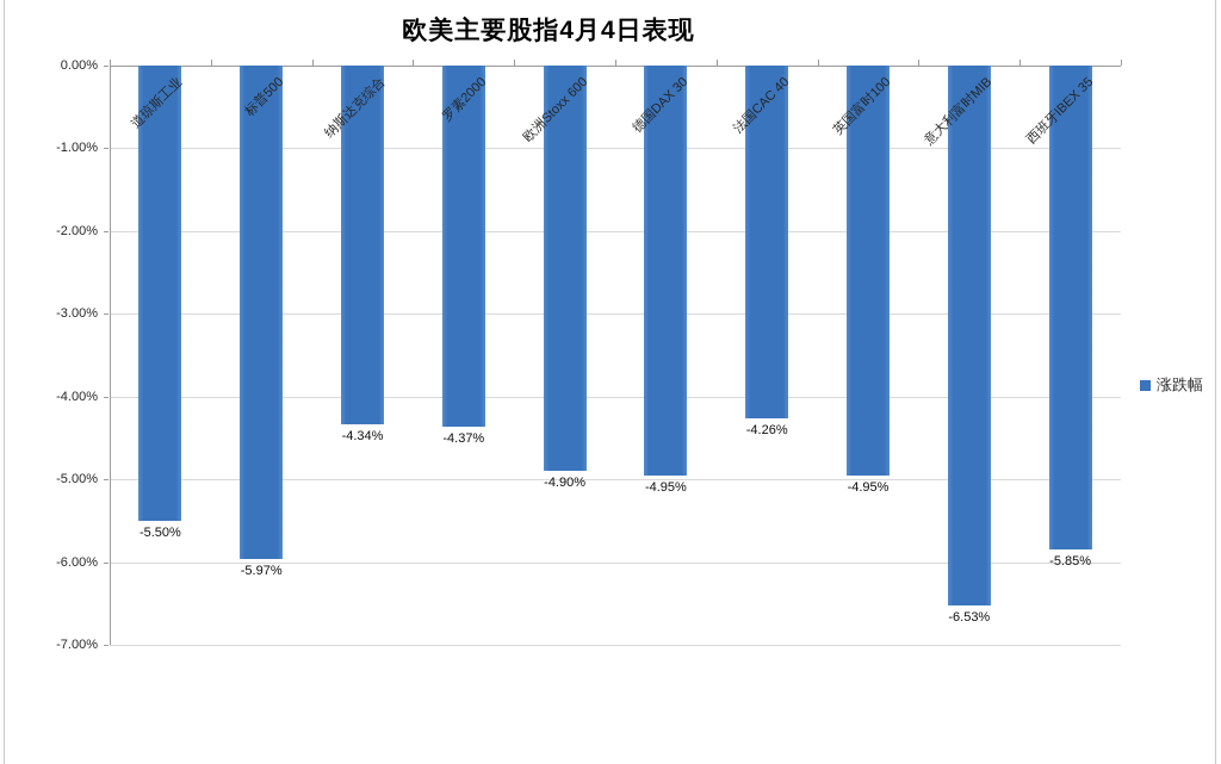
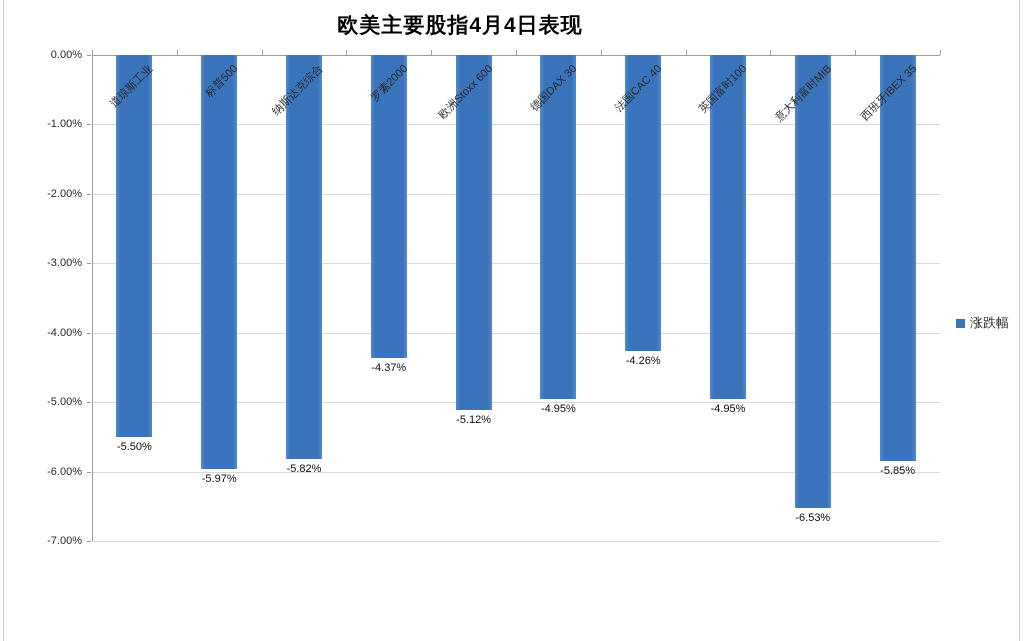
纳斯达克综合: -4.34% -> -5.82%
欧洲Stoxx 600: -4.90% -> -5.12%
